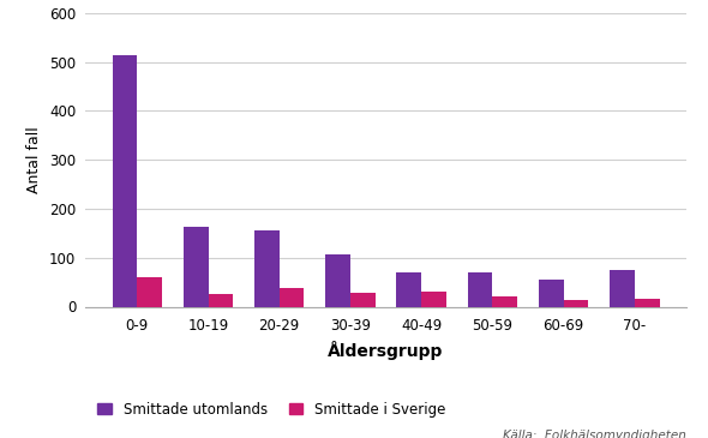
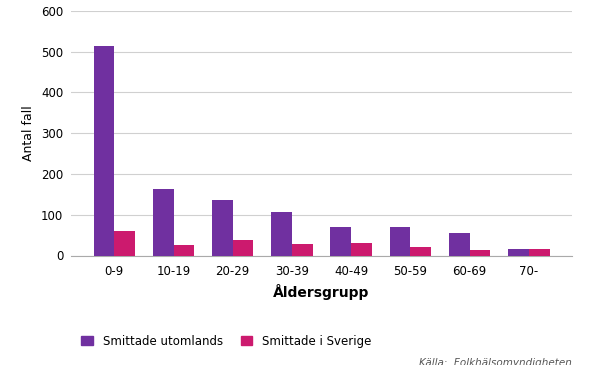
Smittade utomlands/20-29: 155 -> 135
Smittade utomlands/70-: 75 -> 17
